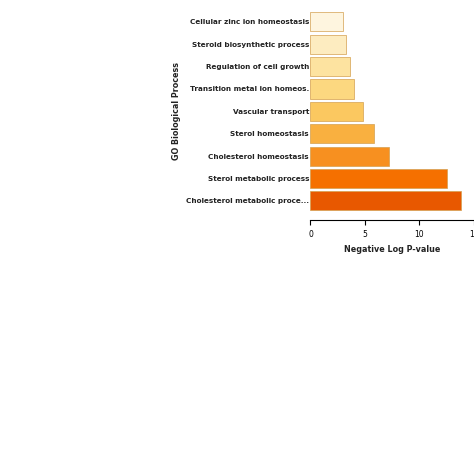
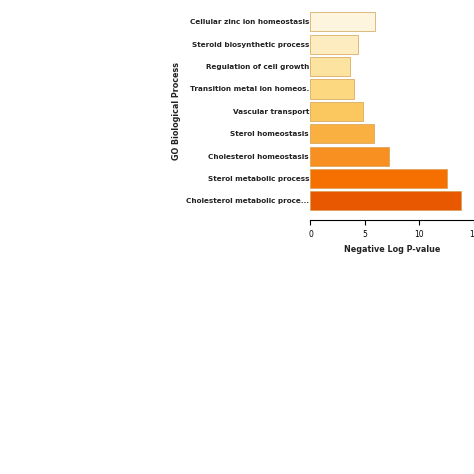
Cellular zinc ion homeostasis: 3.0 -> 5.9
Steroid biosynthetic process: 3.3 -> 4.4
